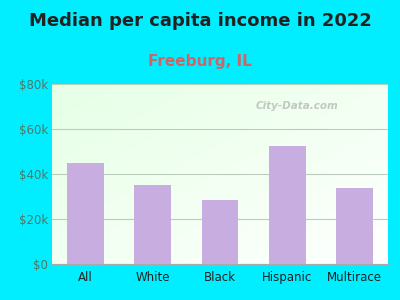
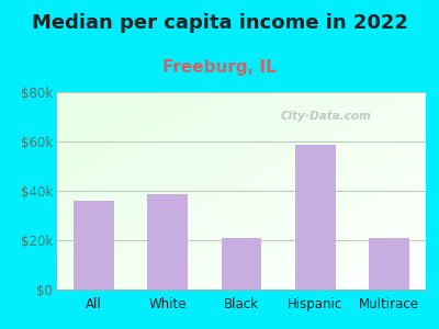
All: $45.0k -> $36.0k
White: $35.0k -> $38.5k
Black: $28.5k -> $21.0k
Hispanic: $52.5k -> $58.5k
Multirace: $34.0k -> $21.0k
